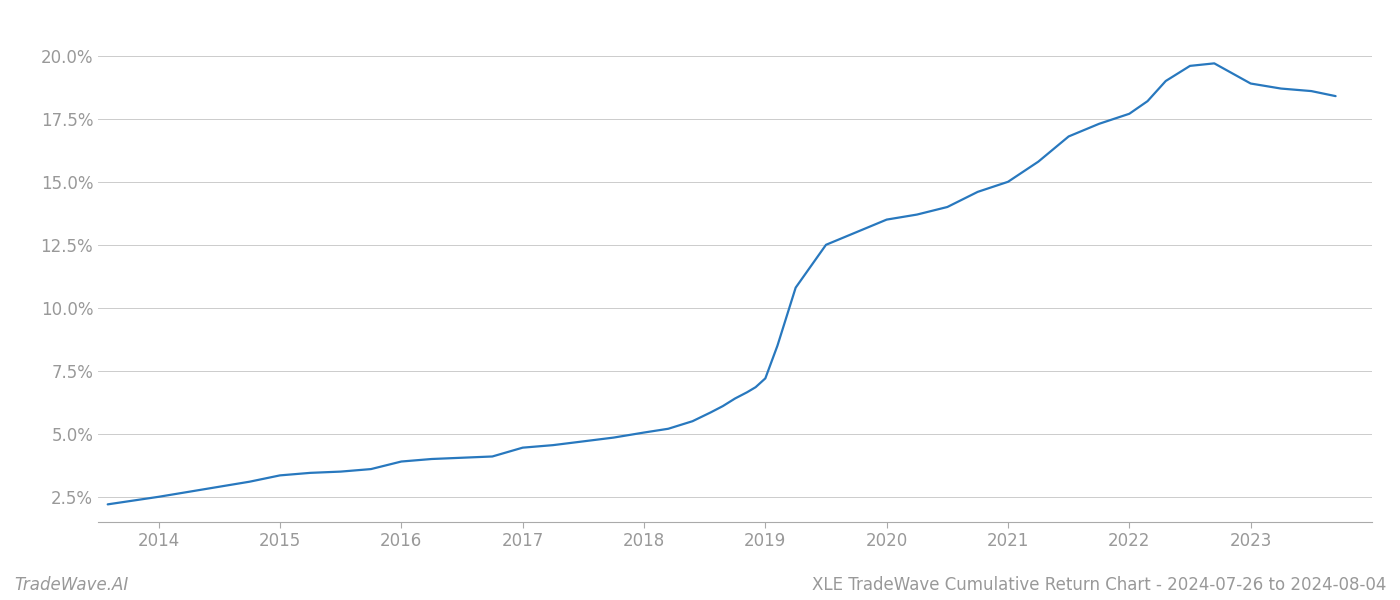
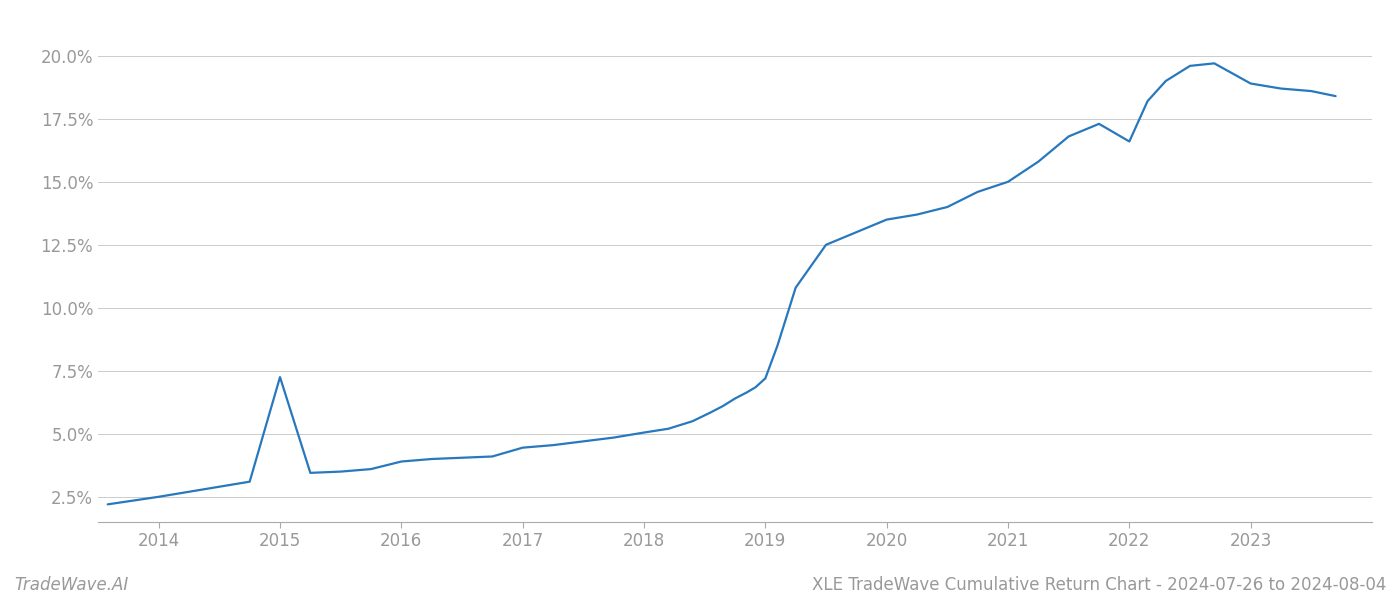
2015: 3.35% -> 7.25%
2022: 17.70% -> 16.60%
